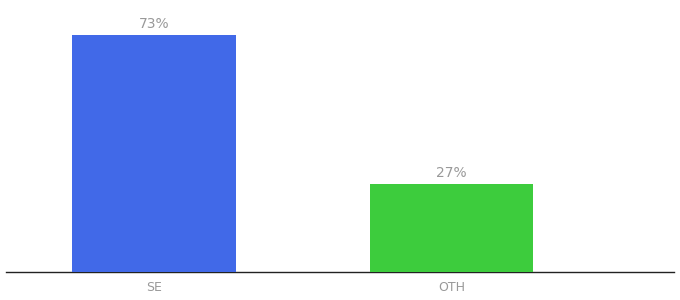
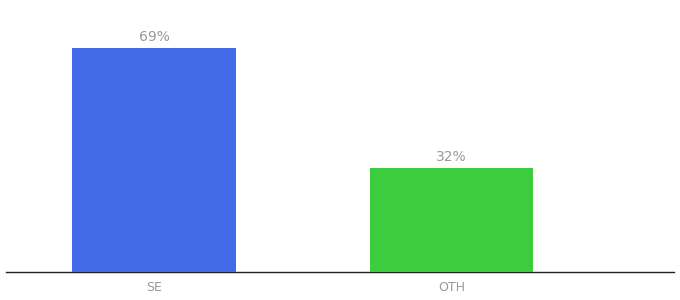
SE: 73% -> 69%
OTH: 27% -> 32%
